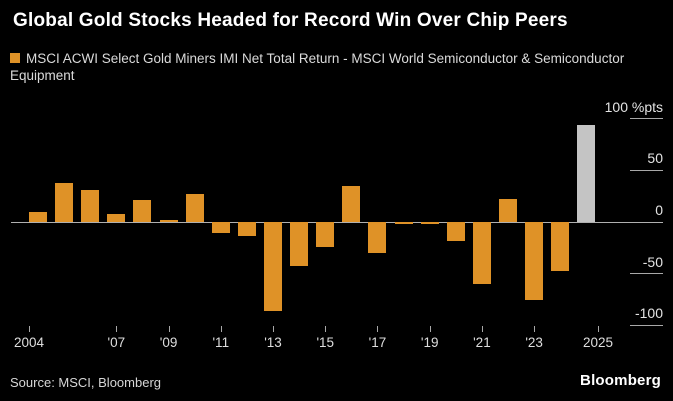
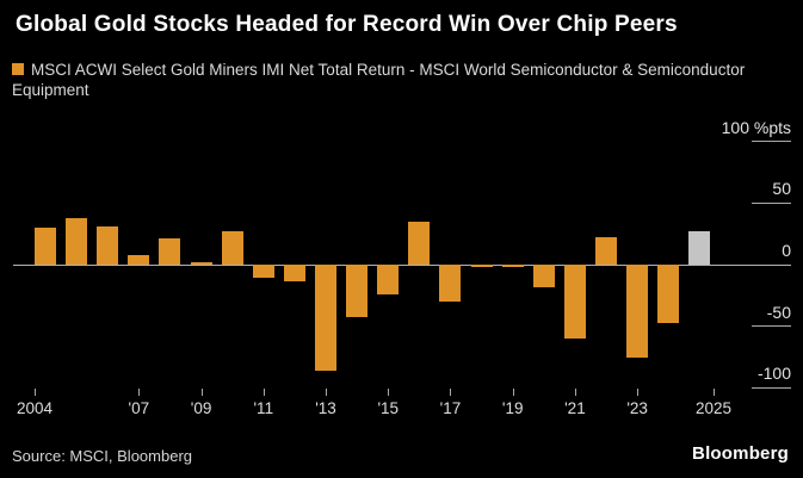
2004: 10 -> 30
2025: 94 -> 27
